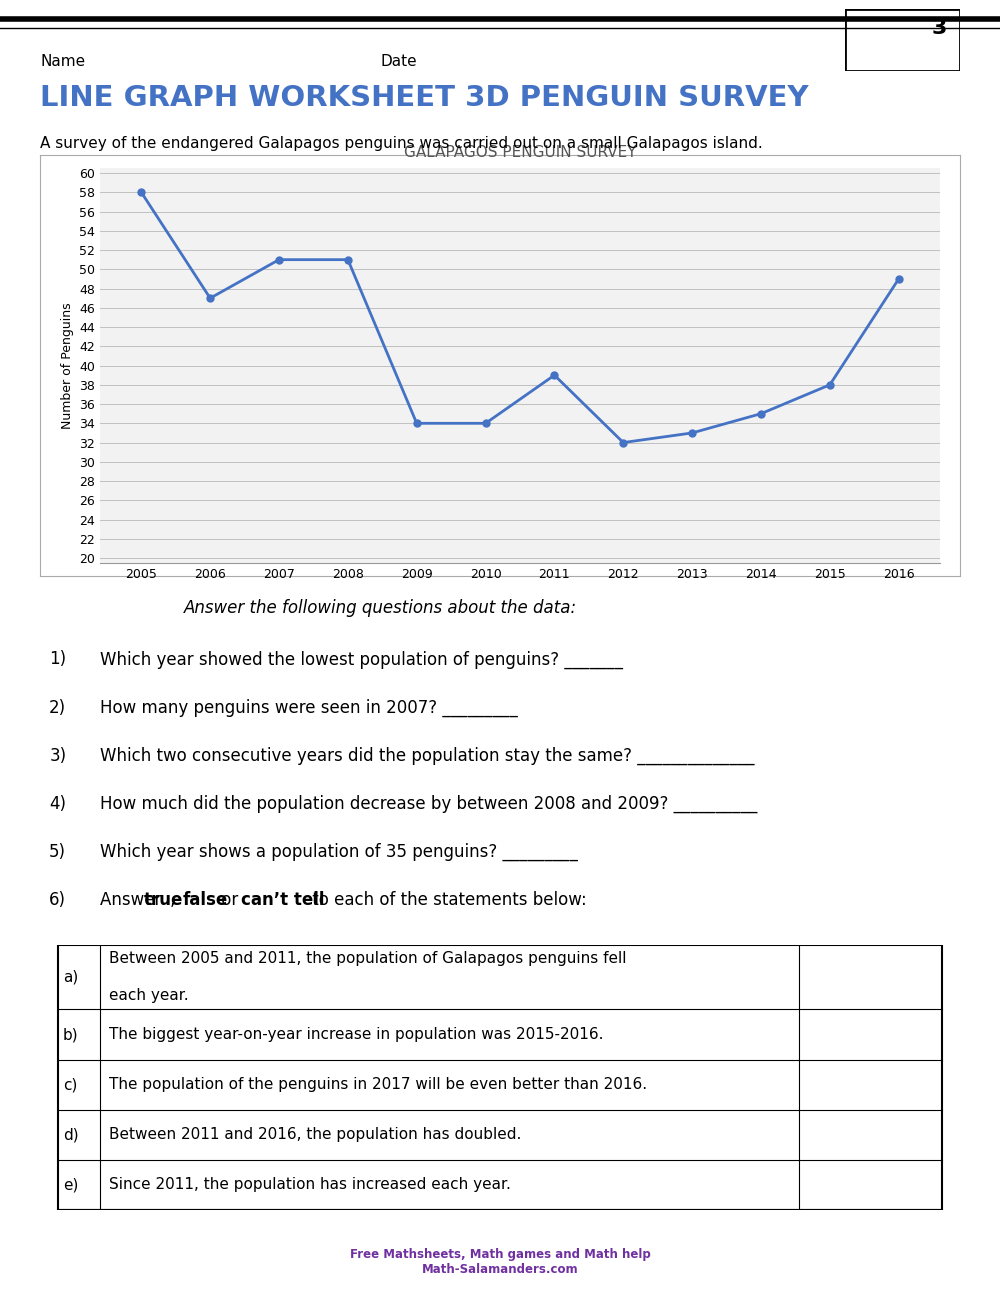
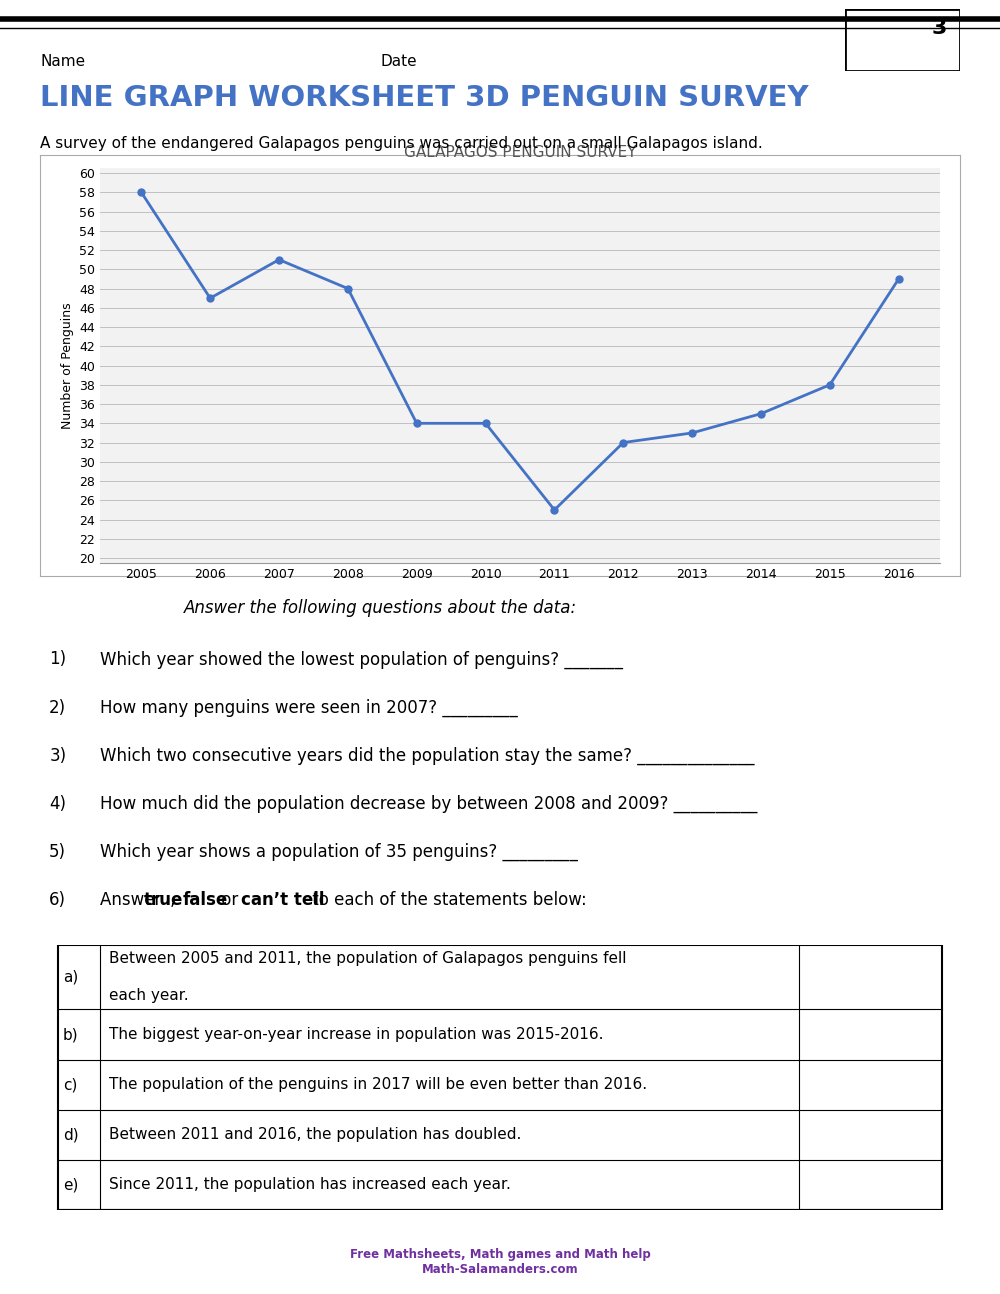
2008: 51 -> 48
2011: 39 -> 25
